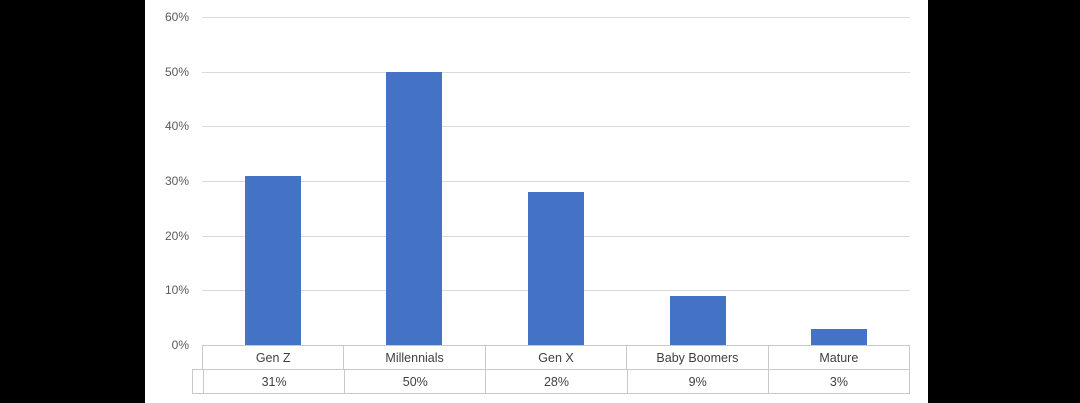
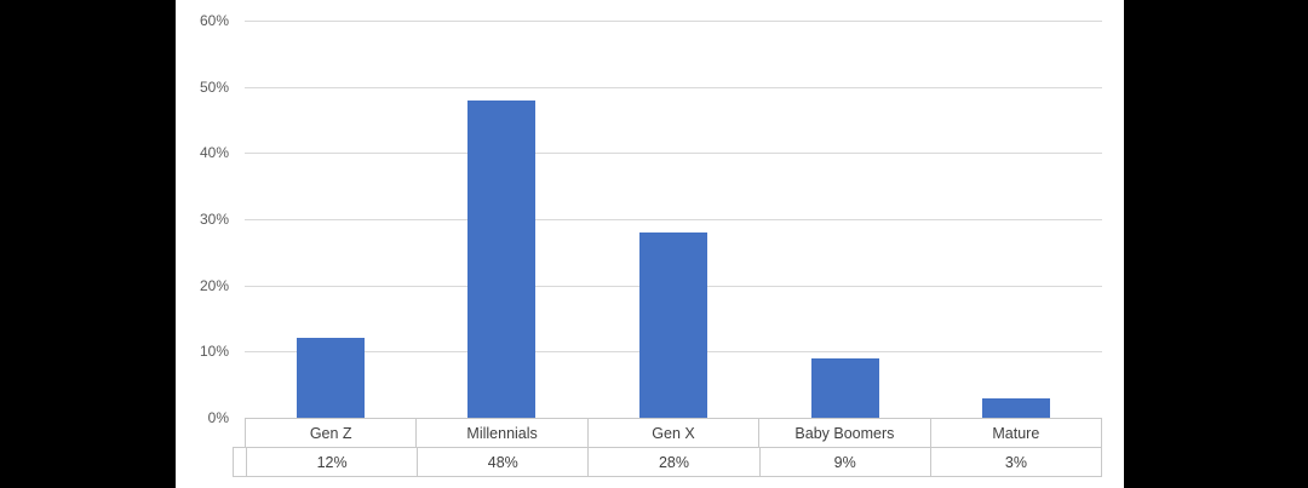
Gen Z: 31% -> 12%
Millennials: 50% -> 48%
